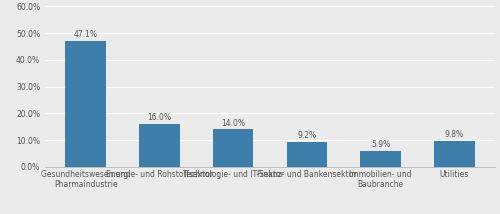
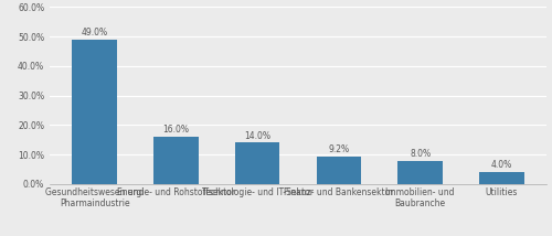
Gesundheitswesen und Pharmaindustrie: 47.1% -> 49.0%
Immobilien- und Baubranche: 5.9% -> 8.0%
Utilities: 9.8% -> 4.0%
